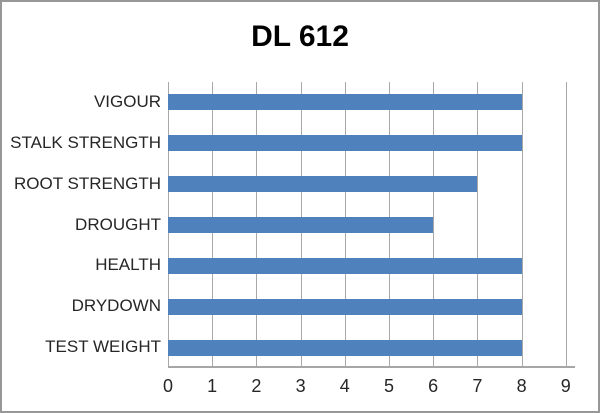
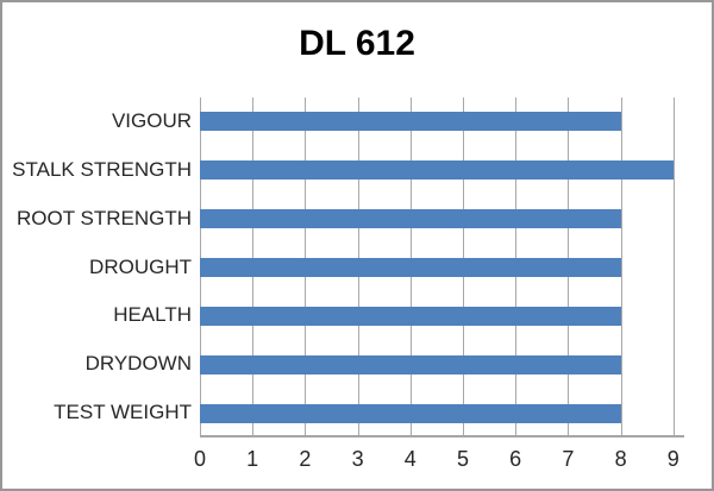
STALK STRENGTH: 8 -> 9
ROOT STRENGTH: 7 -> 8
DROUGHT: 6 -> 8
